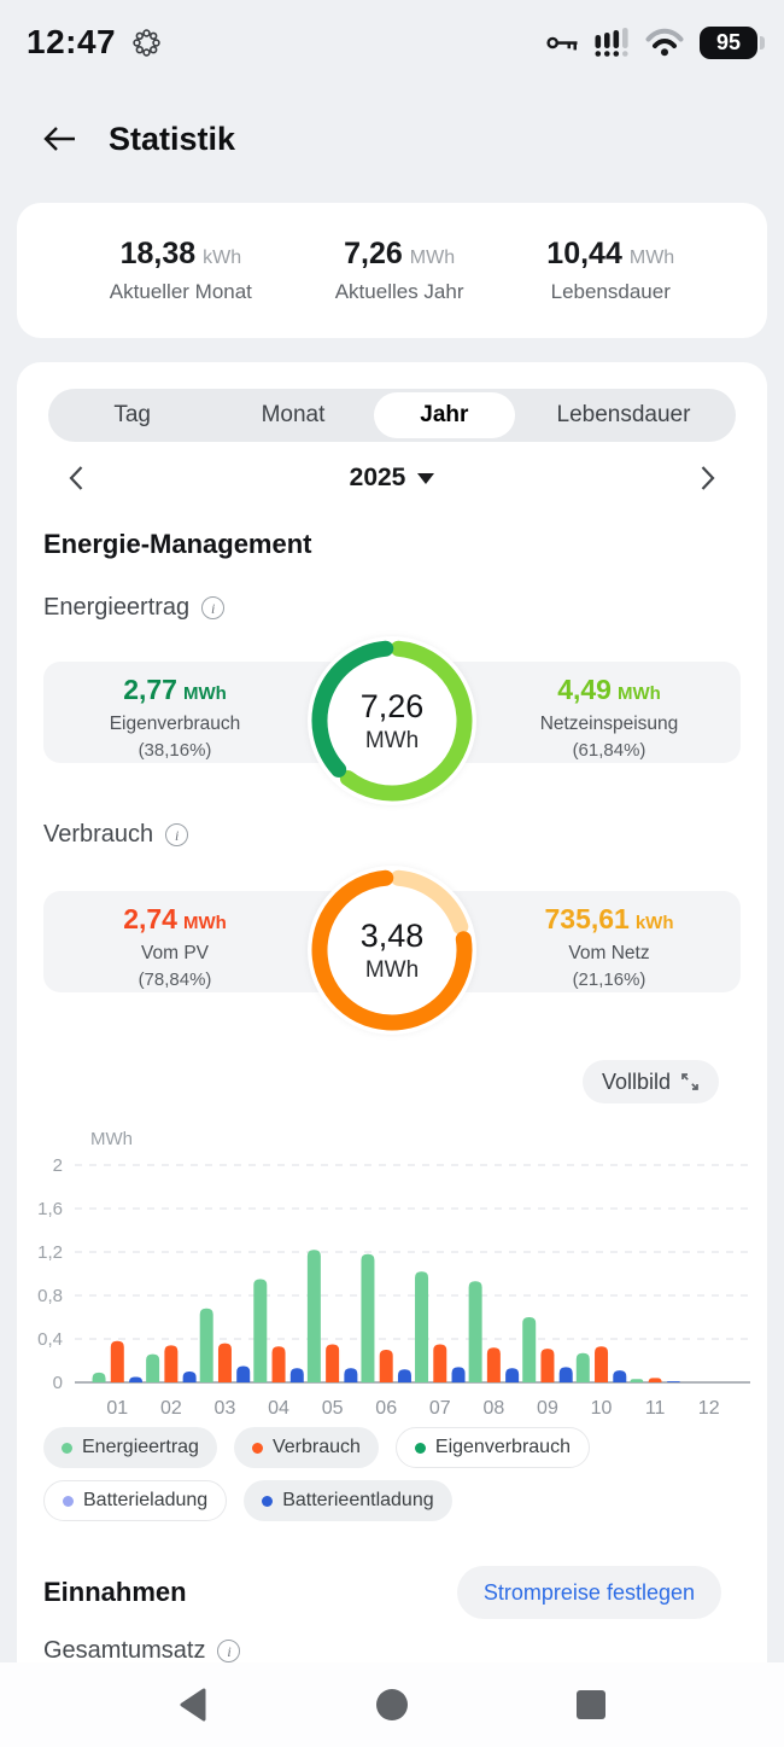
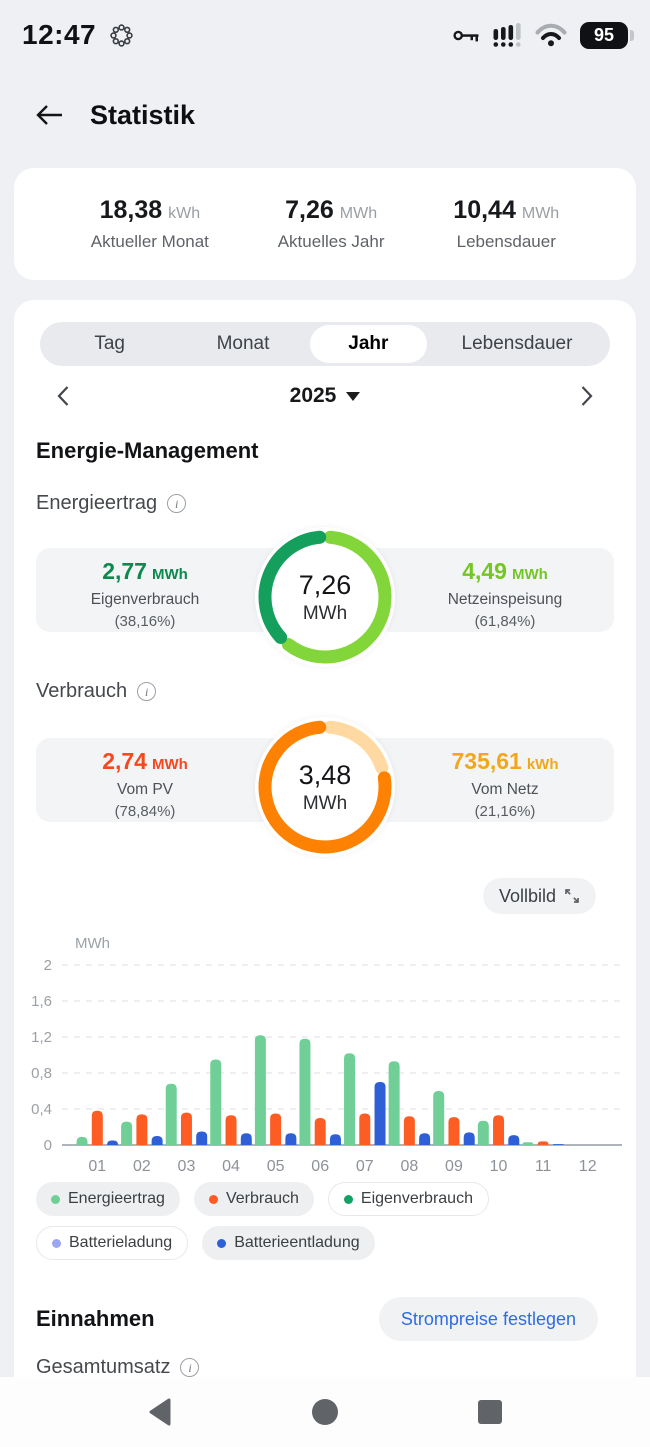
Batterieentladung/07: 0,1 -> 0,7
